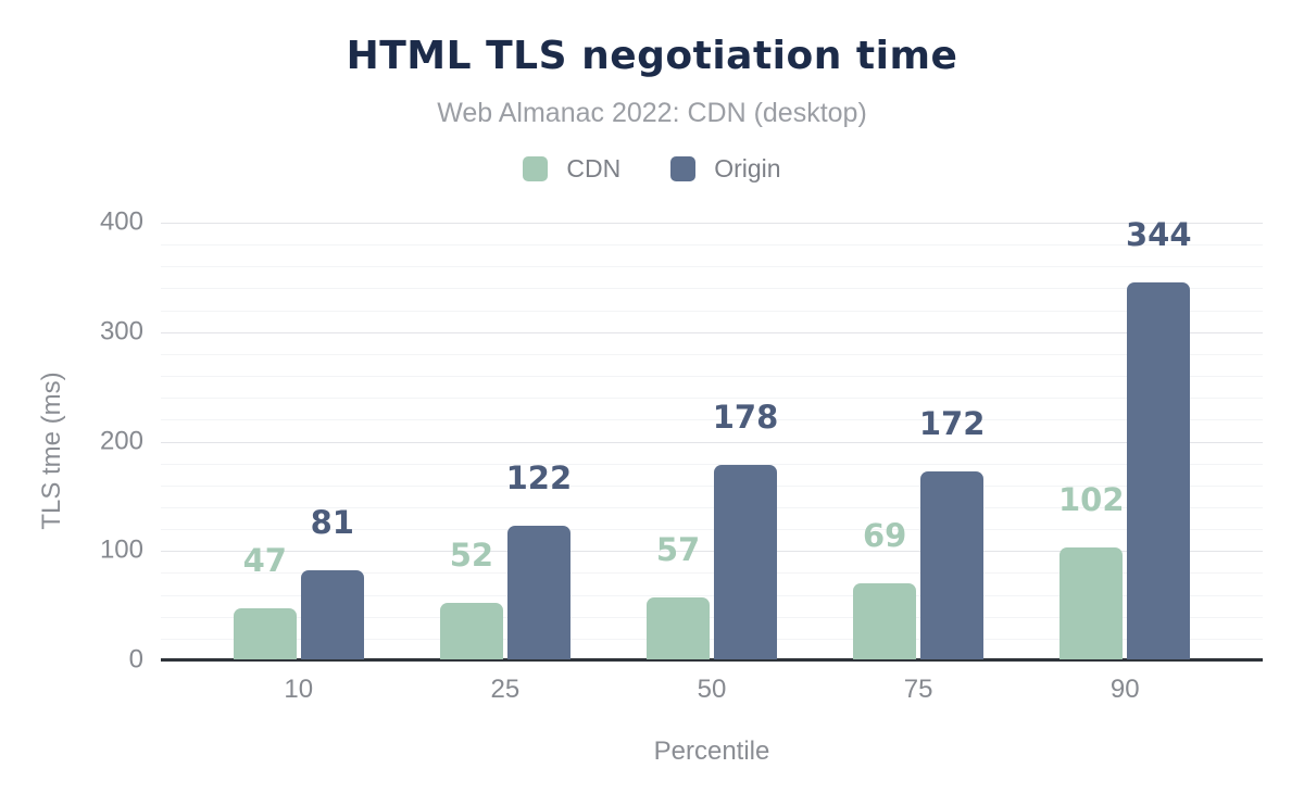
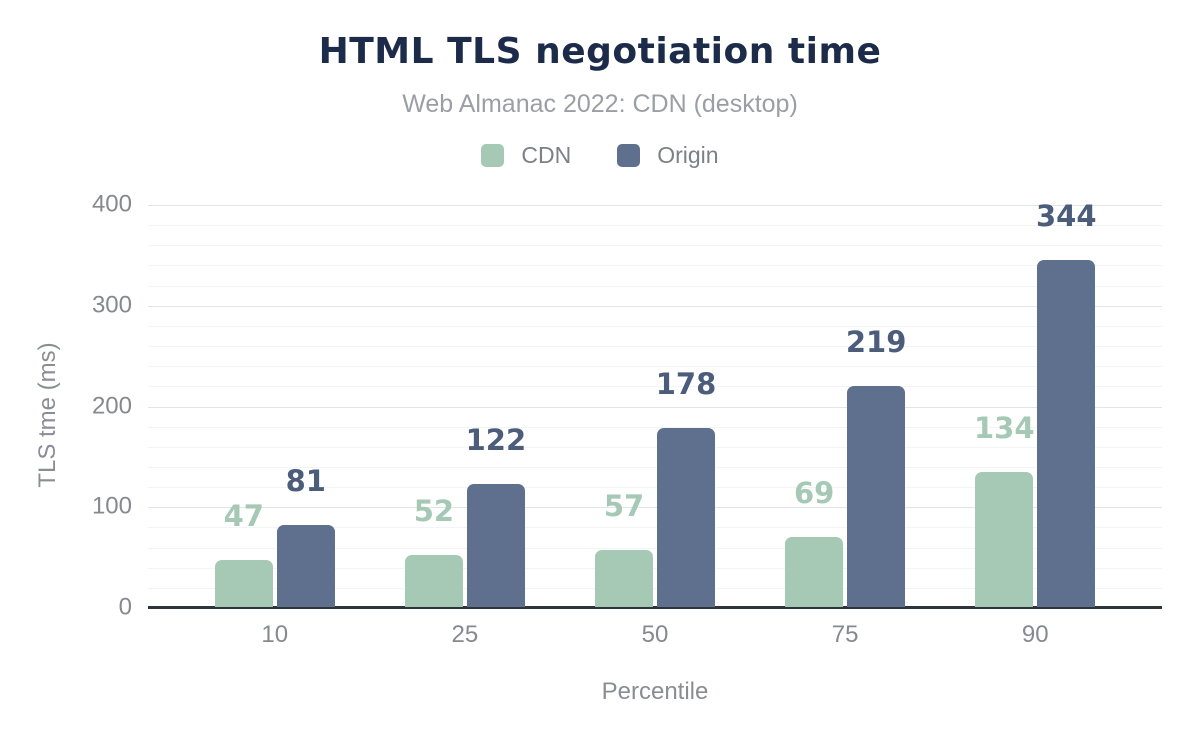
Origin/75: 172 -> 219
CDN/90: 102 -> 134
